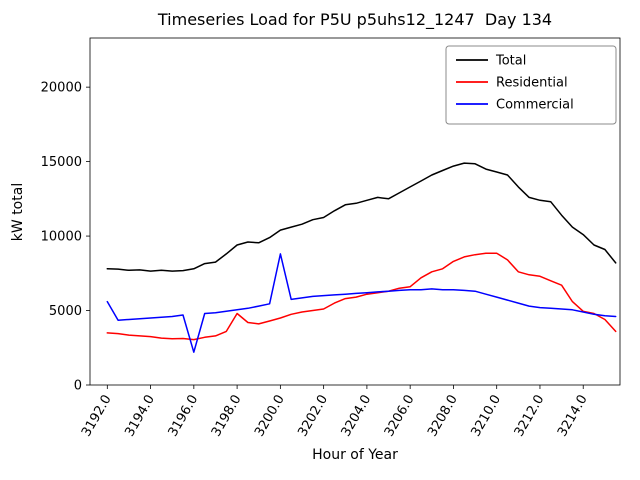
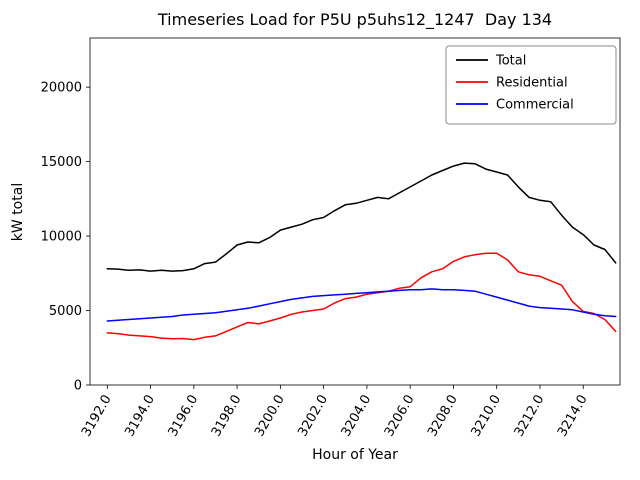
Commercial/3192.0: 5600 -> 4300
Commercial/3196.0: 2200 -> 4800
Residential/3198.0: 4800 -> 3900
Commercial/3200.0: 8800 -> 5600
